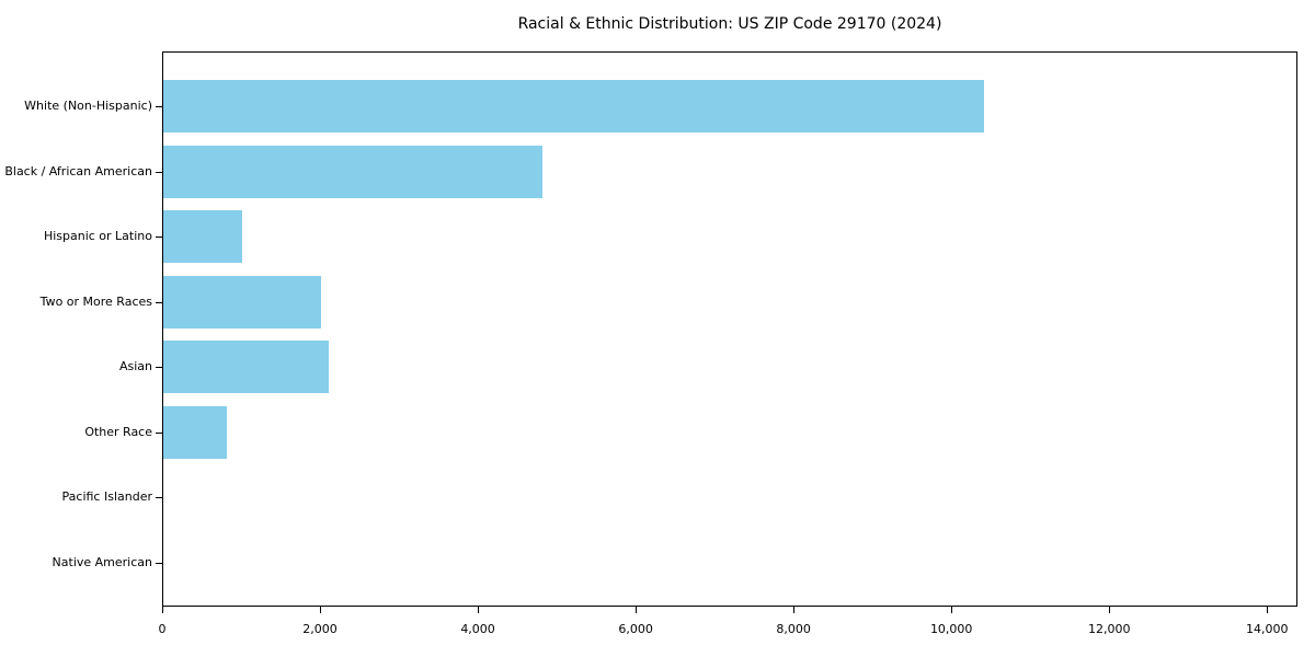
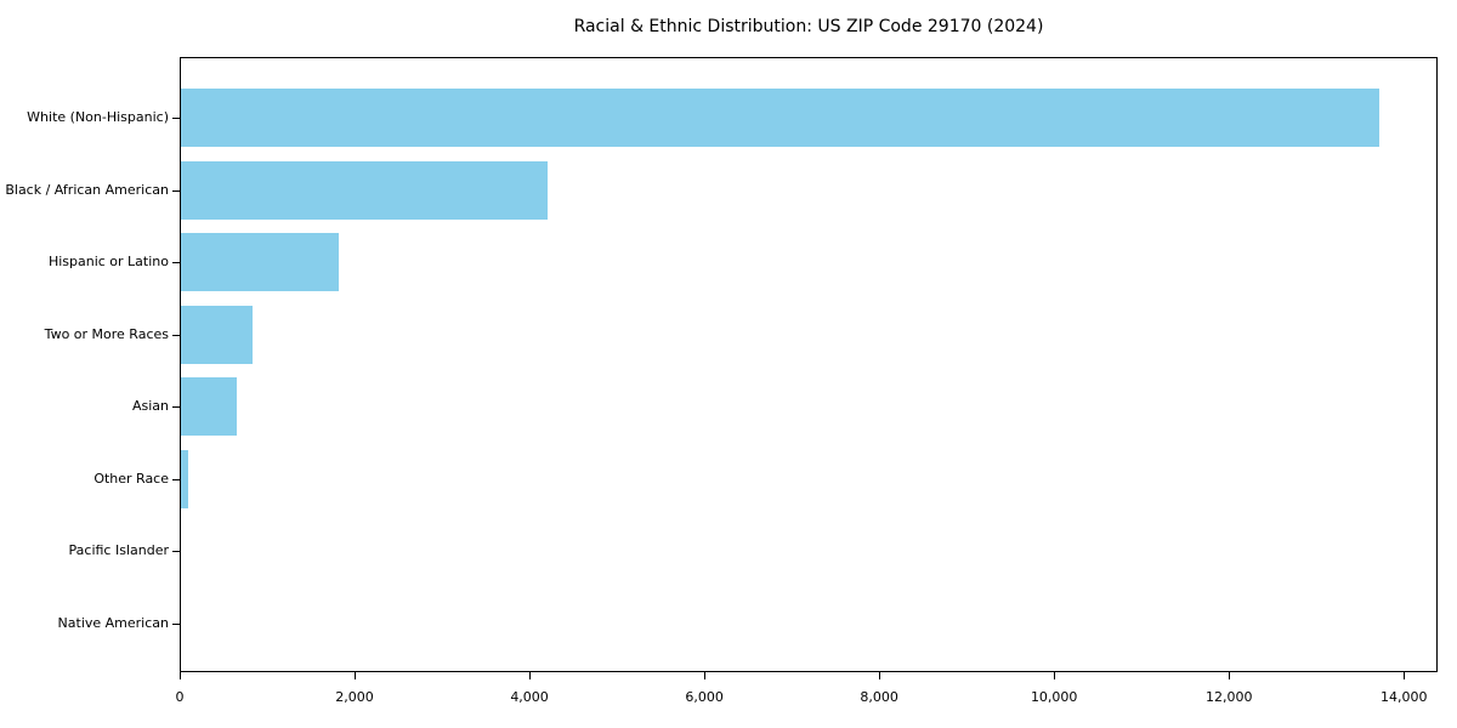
White (Non-Hispanic): 10400 -> 13700
Black / African American: 4800 -> 4200
Hispanic or Latino: 1000 -> 1800
Two or More Races: 2000 -> 800
Asian: 2100 -> 600
Other Race: 800 -> 100
